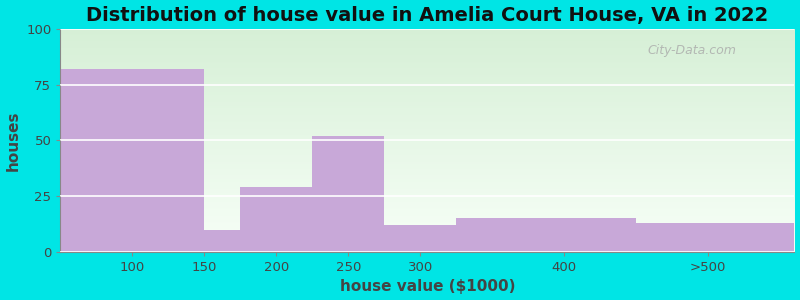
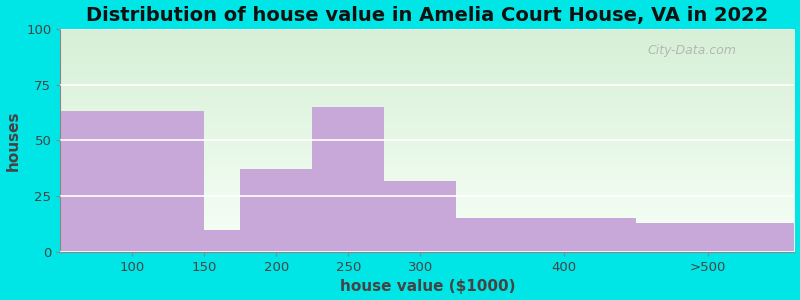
100: 82 -> 63
200: 29 -> 37
250: 52 -> 65
300: 12 -> 32
